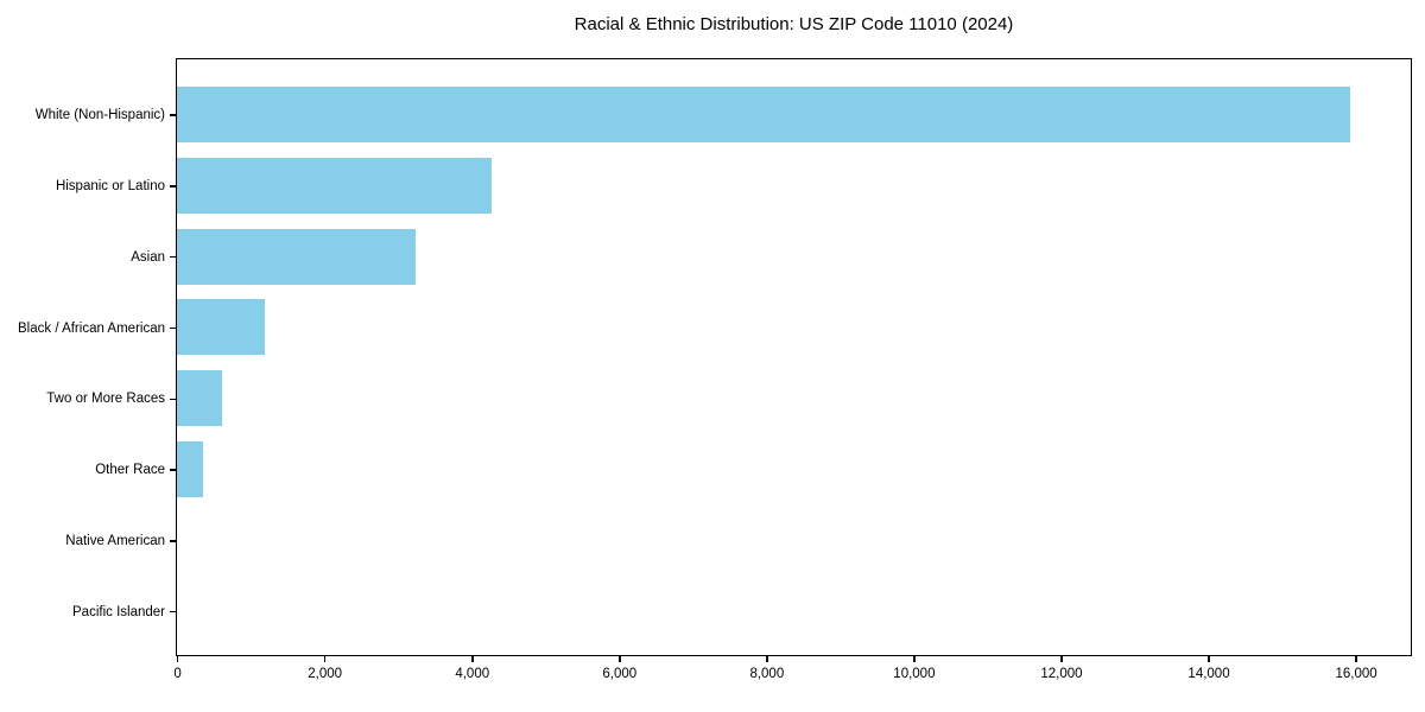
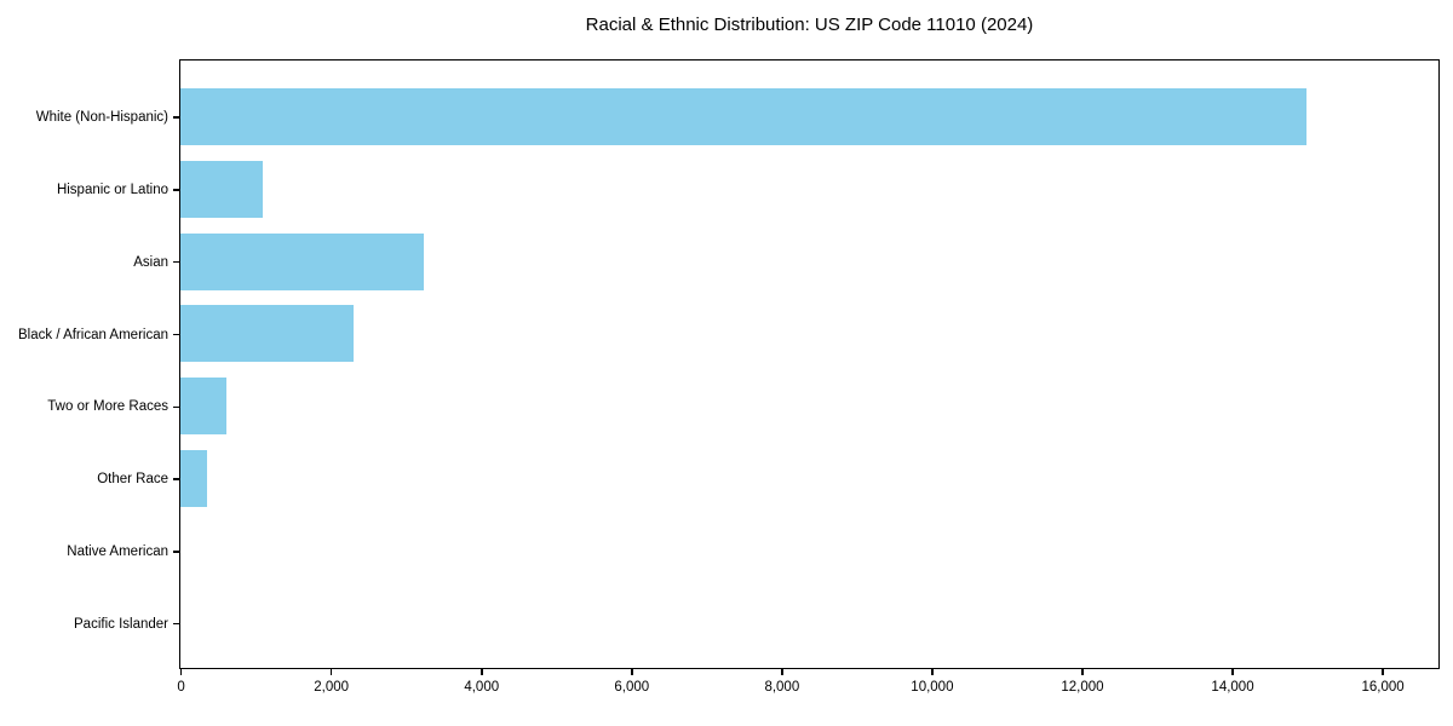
White (Non-Hispanic): 15900 -> 15000
Hispanic or Latino: 4300 -> 1100
Black / African American: 1200 -> 2300
